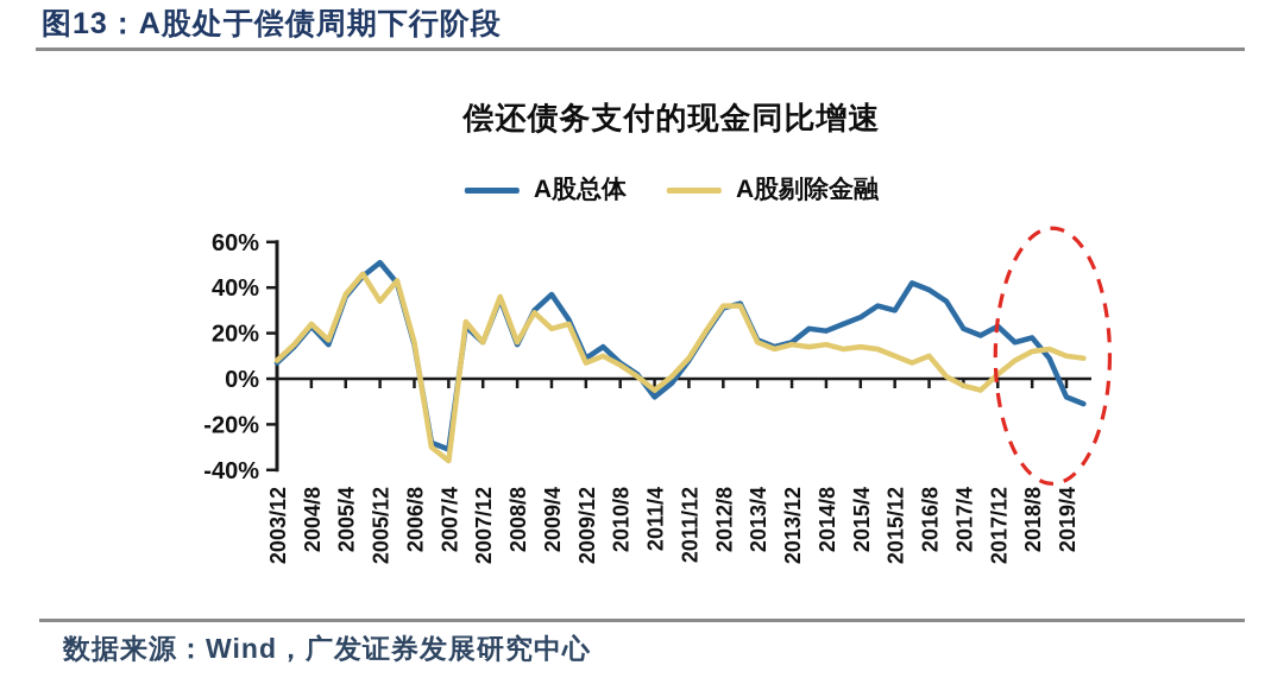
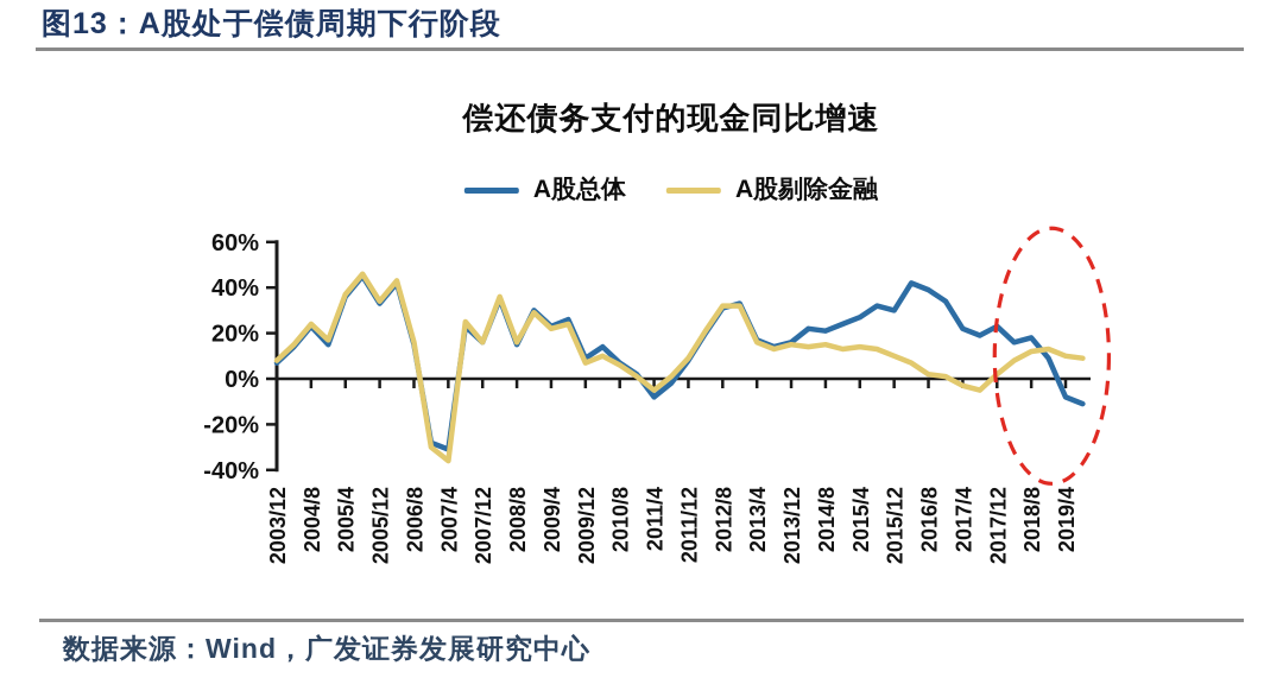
A股总体/2005/12: 51% -> 33%
A股总体/2009/4: 37% -> 23%
A股剔除金融/2016/8: 10% -> 2%
